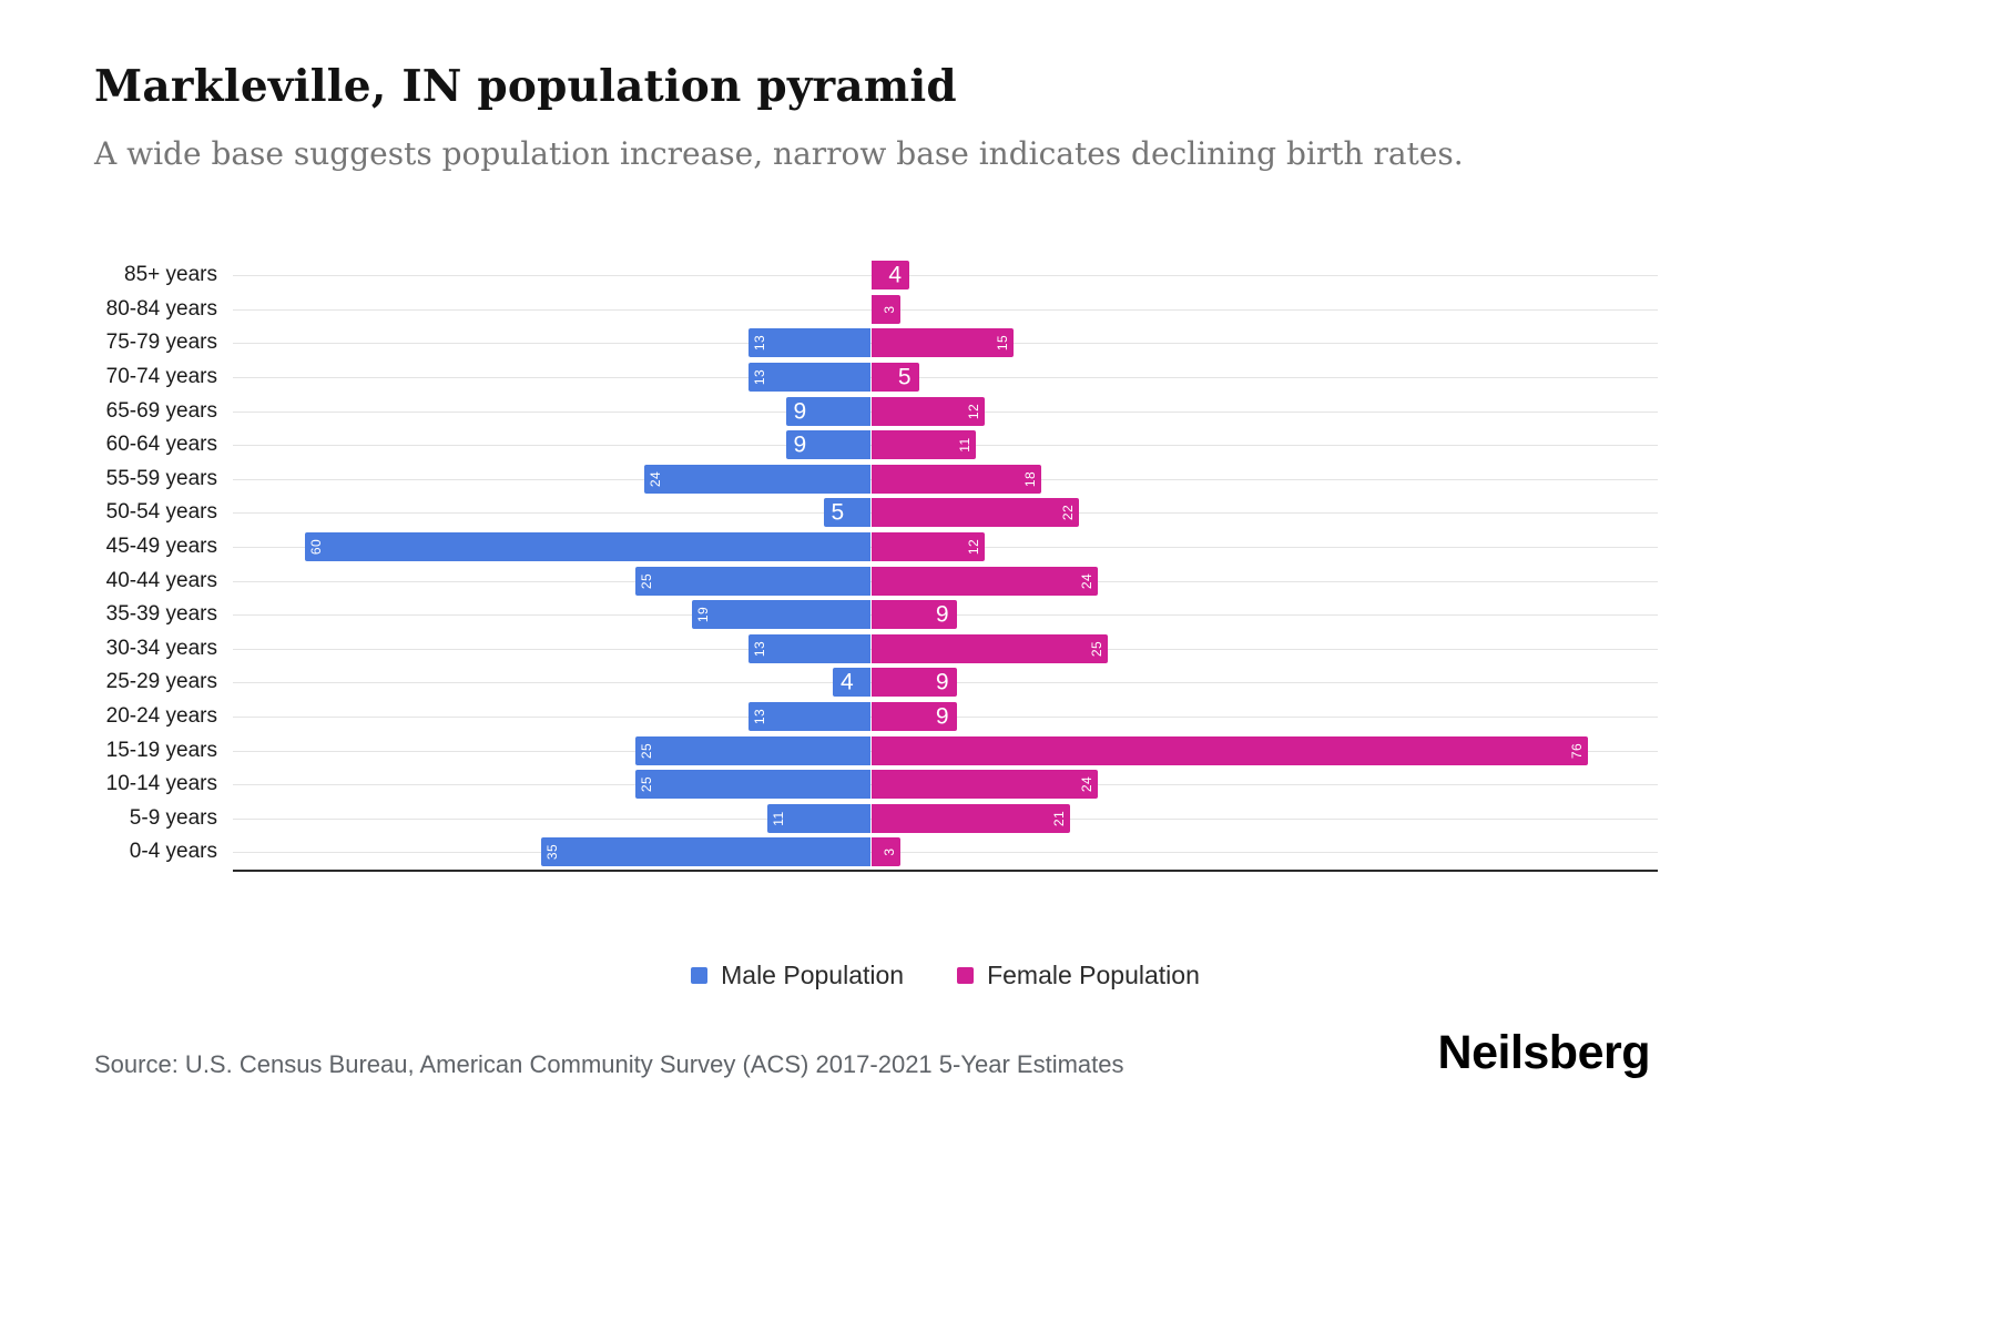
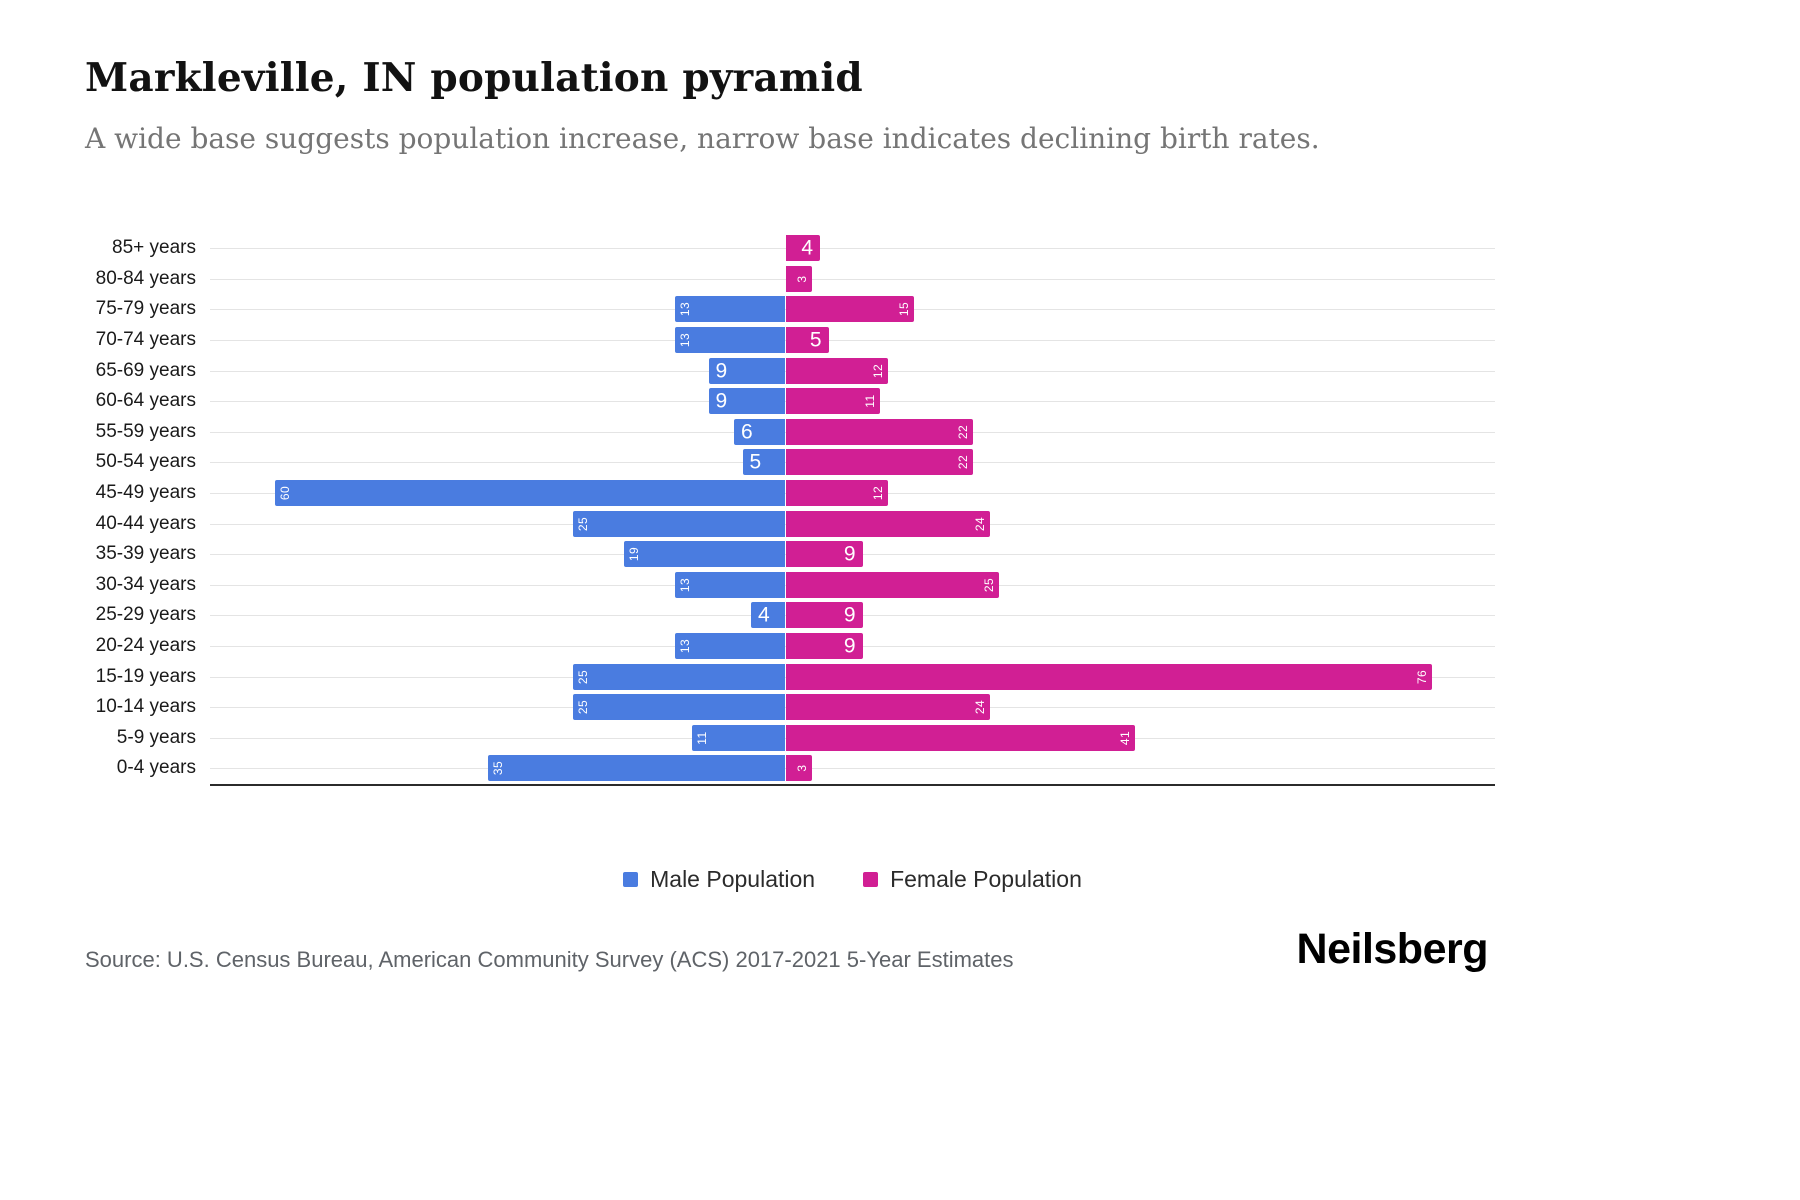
Male Population/55-59 years: 24 -> 6
Female Population/55-59 years: 18 -> 22
Female Population/5-9 years: 21 -> 41
